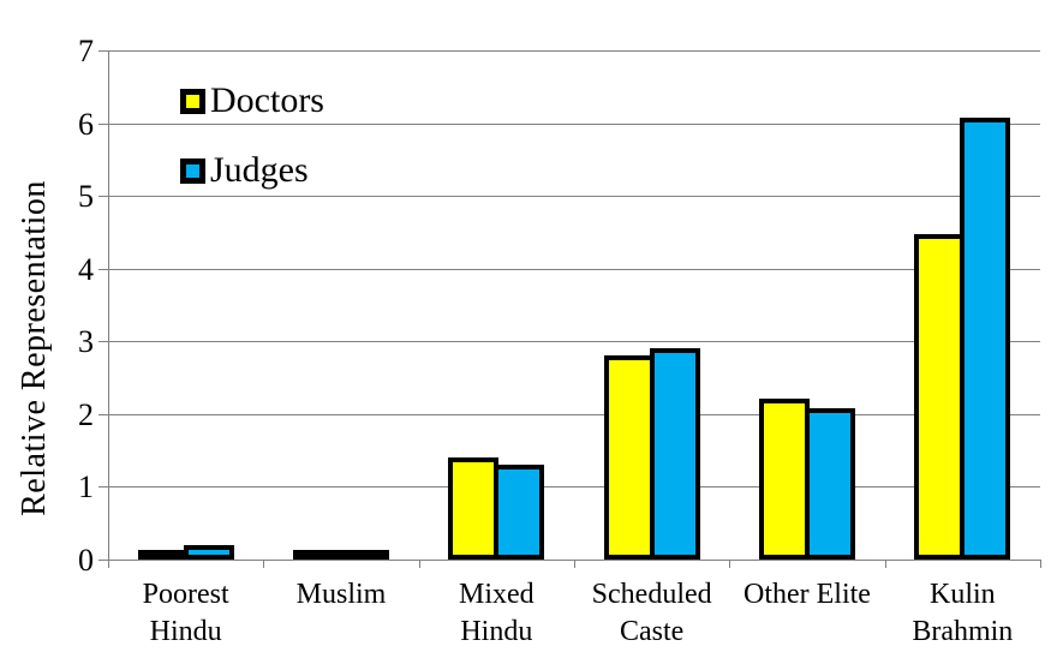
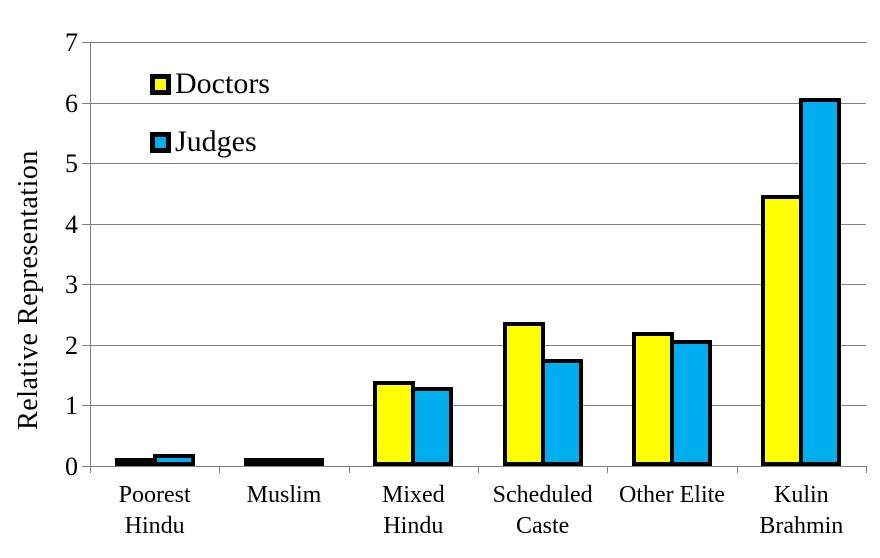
Doctors/Scheduled Caste: 2.8 -> 2.4
Judges/Scheduled Caste: 2.9 -> 1.8
